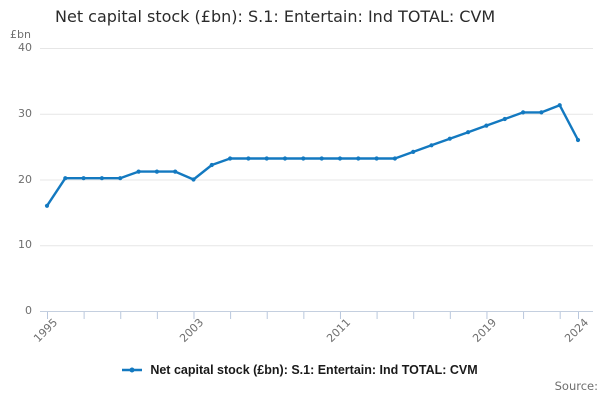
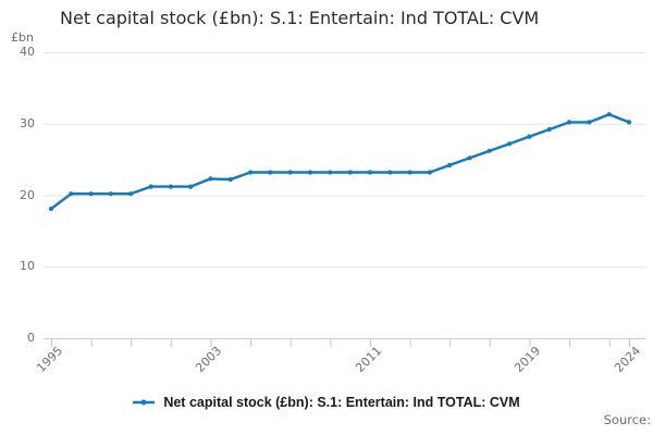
1995: 16 -> 18
2003: 20 -> 22
2024: 26 -> 30
